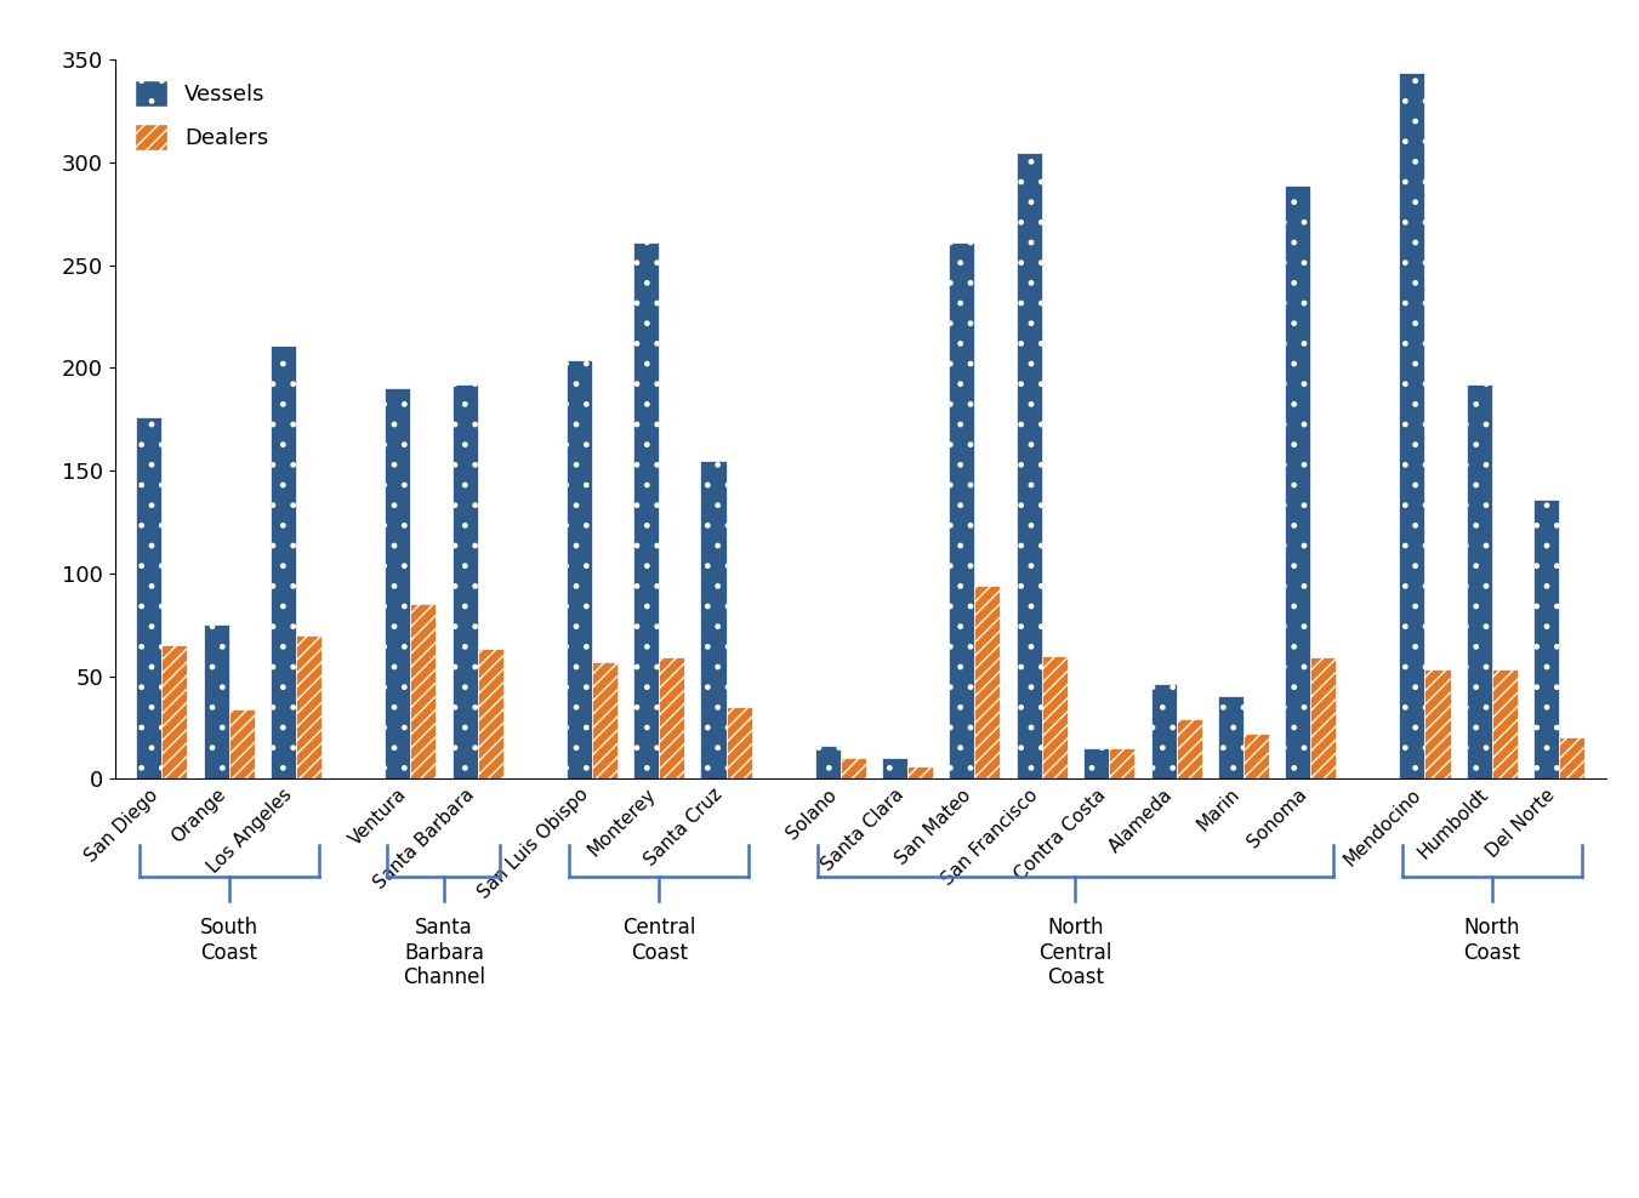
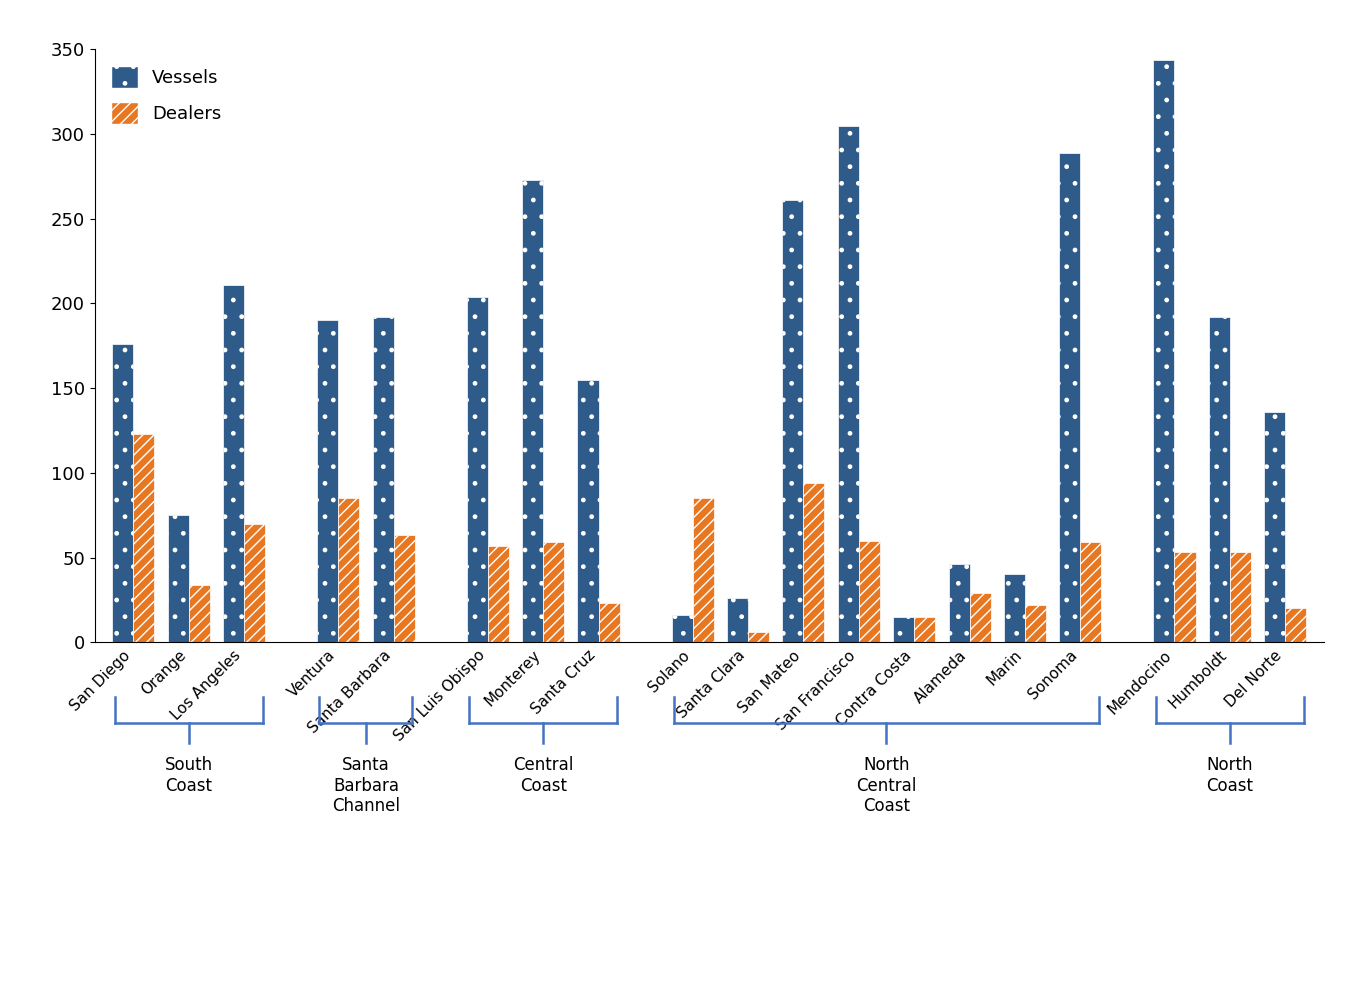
Dealers/San Diego: 65 -> 123
Vessels/Monterey: 261 -> 273
Dealers/Santa Cruz: 35 -> 23
Dealers/Solano: 10 -> 85
Vessels/Santa Clara: 10 -> 26
